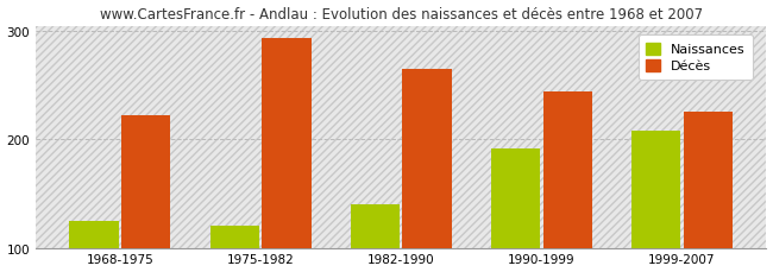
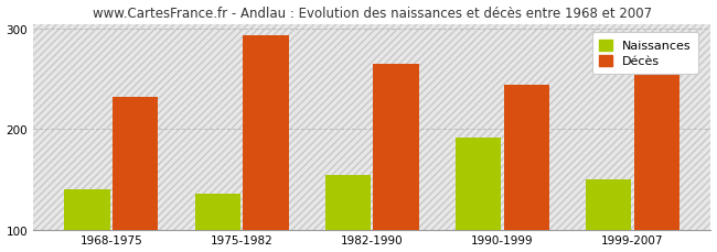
Naissances/1968-1975: 125 -> 140
Décès/1968-1975: 222 -> 232
Naissances/1975-1982: 120 -> 136
Naissances/1982-1990: 140 -> 154
Naissances/1999-2007: 208 -> 150
Décès/1999-2007: 226 -> 258
